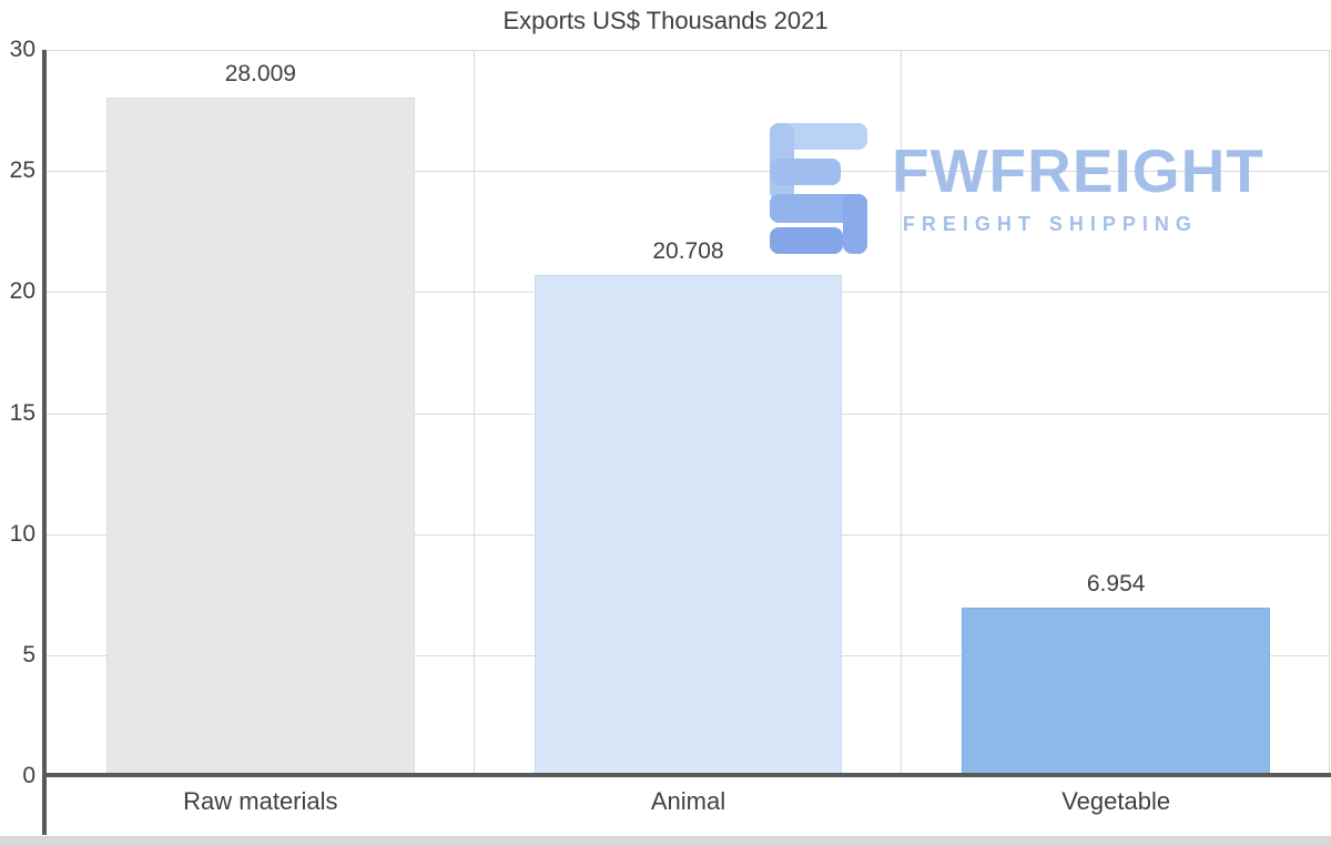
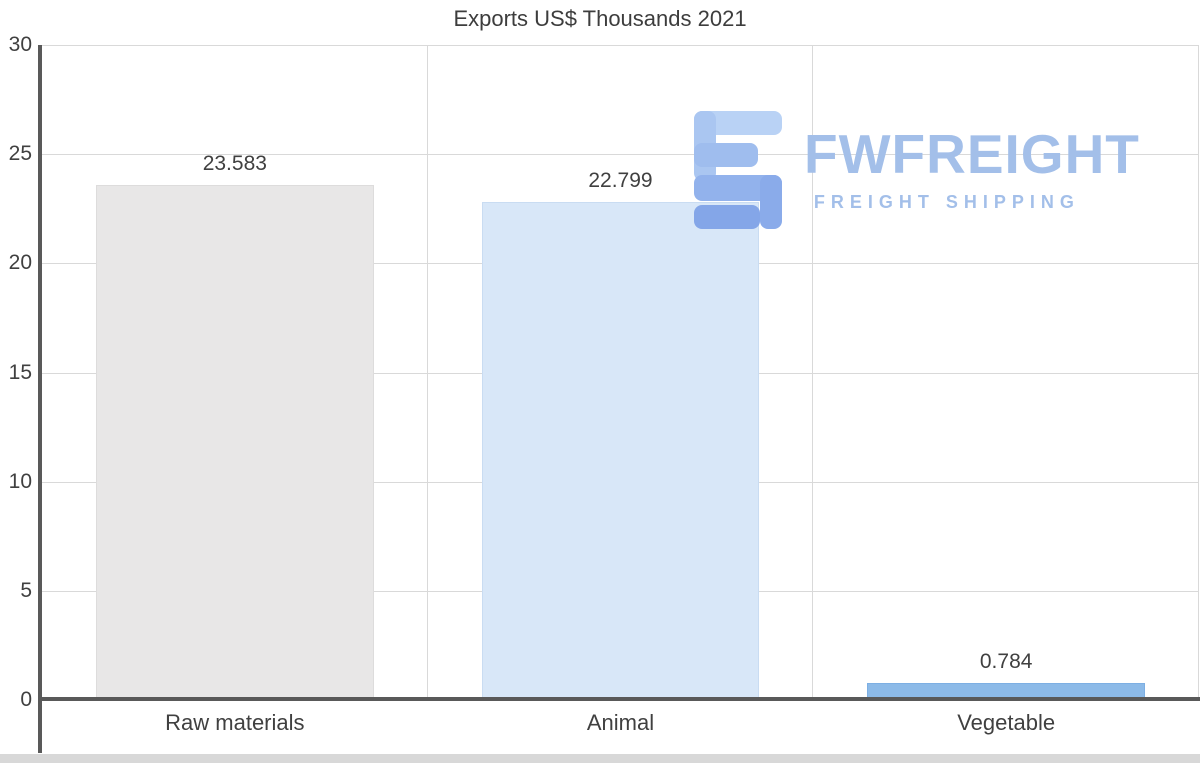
Raw materials: 28.009 -> 23.583
Animal: 20.708 -> 22.799
Vegetable: 6.954 -> 0.784
